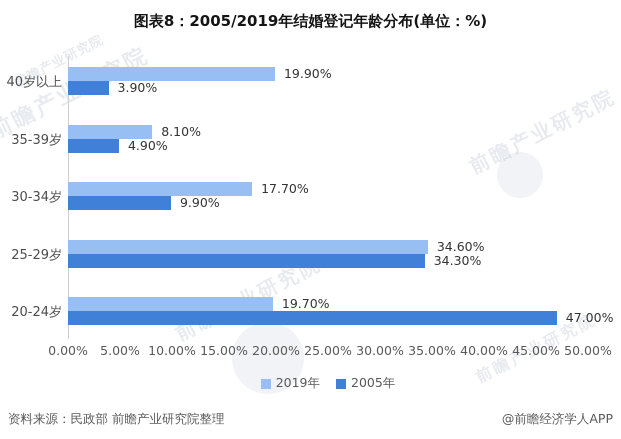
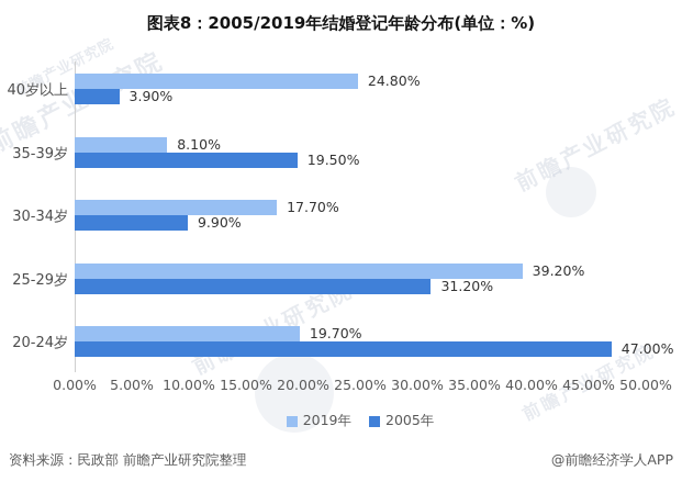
2019年/40岁以上: 19.90% -> 24.80%
2005年/35-39岁: 4.90% -> 19.50%
2019年/25-29岁: 34.60% -> 39.20%
2005年/25-29岁: 34.30% -> 31.20%
